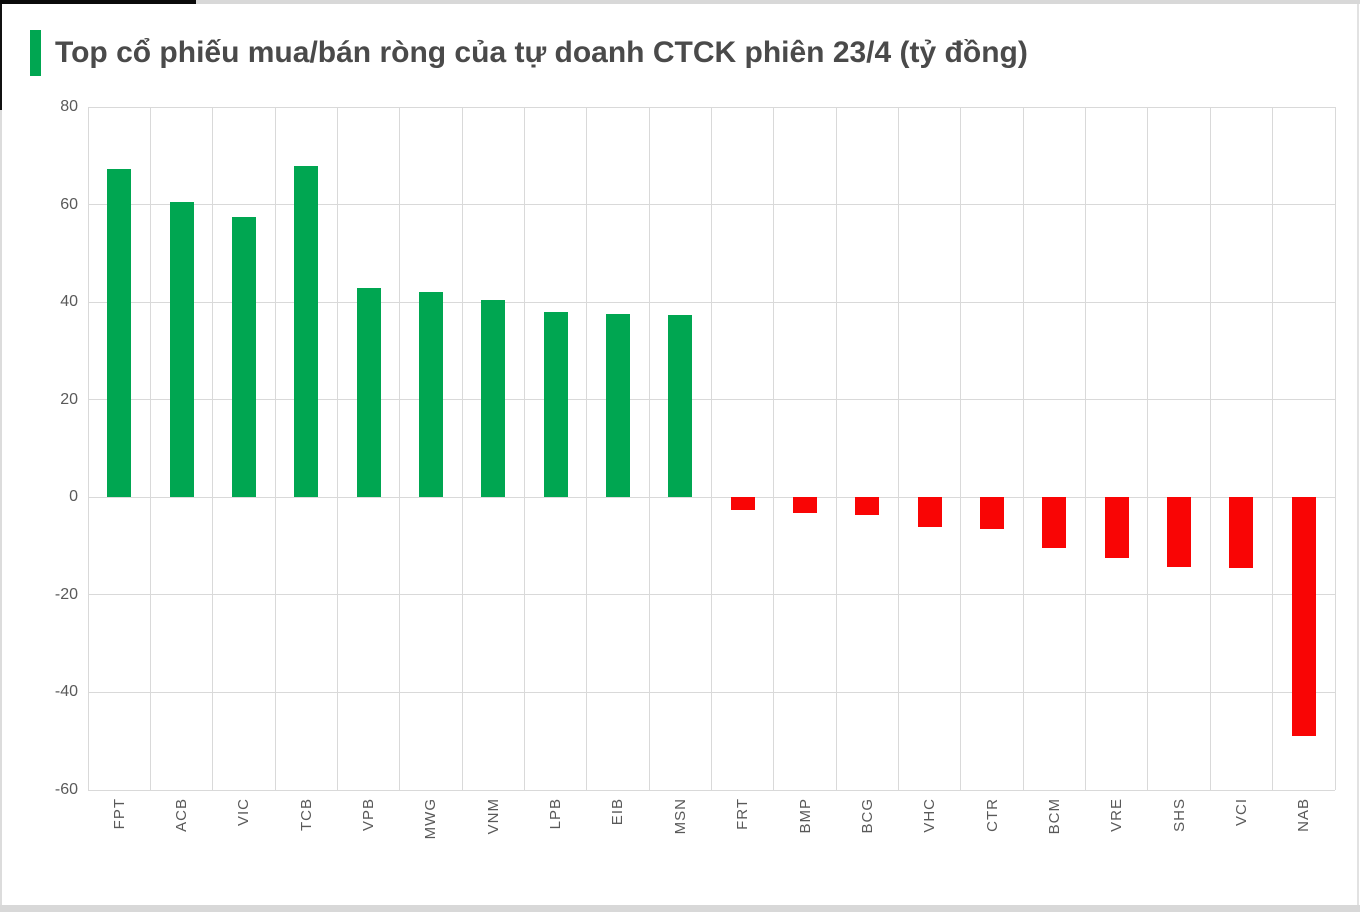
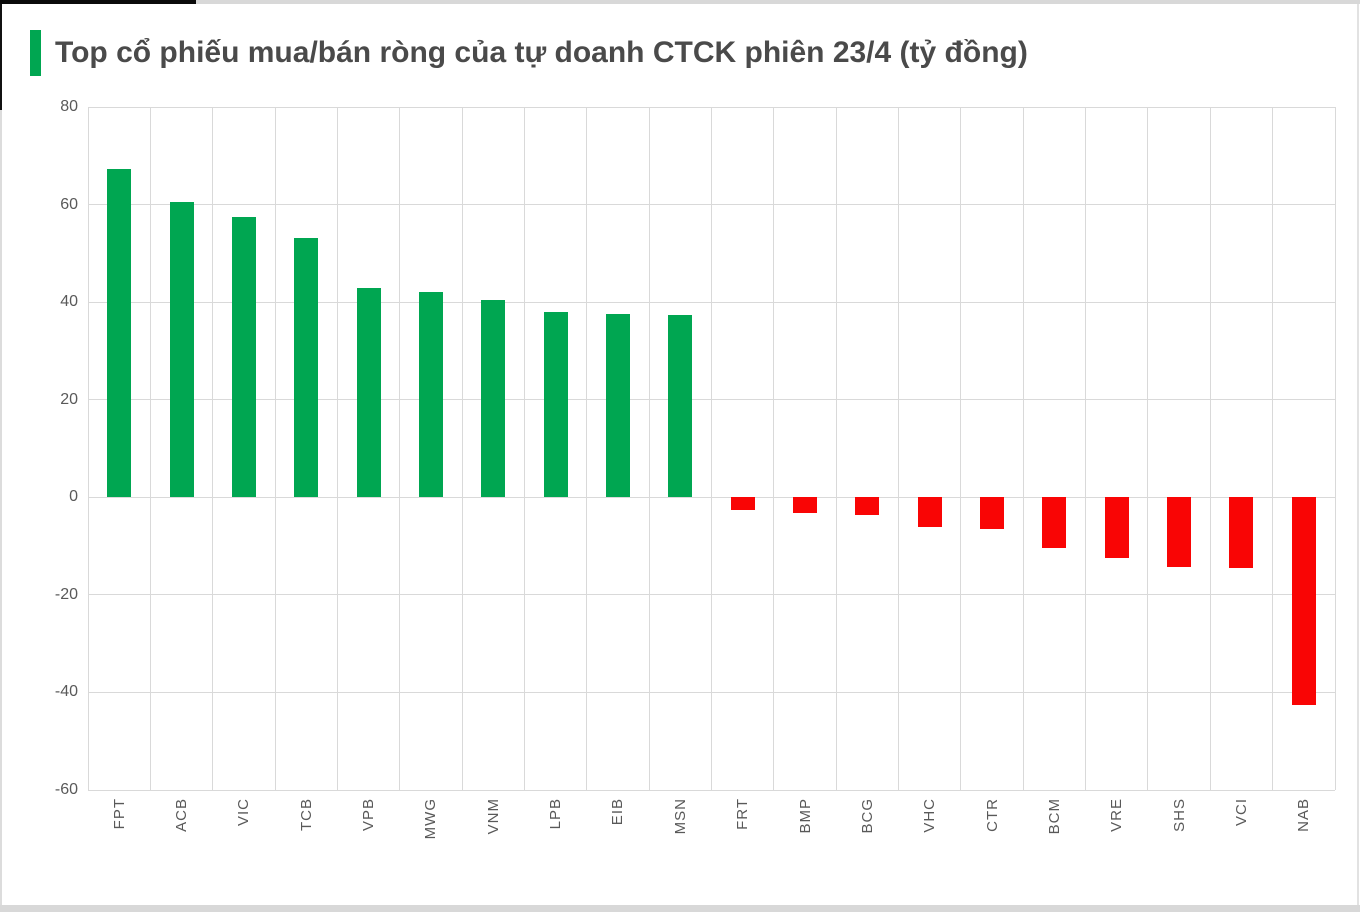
TCB: 68 -> 53
NAB: -49 -> -42
